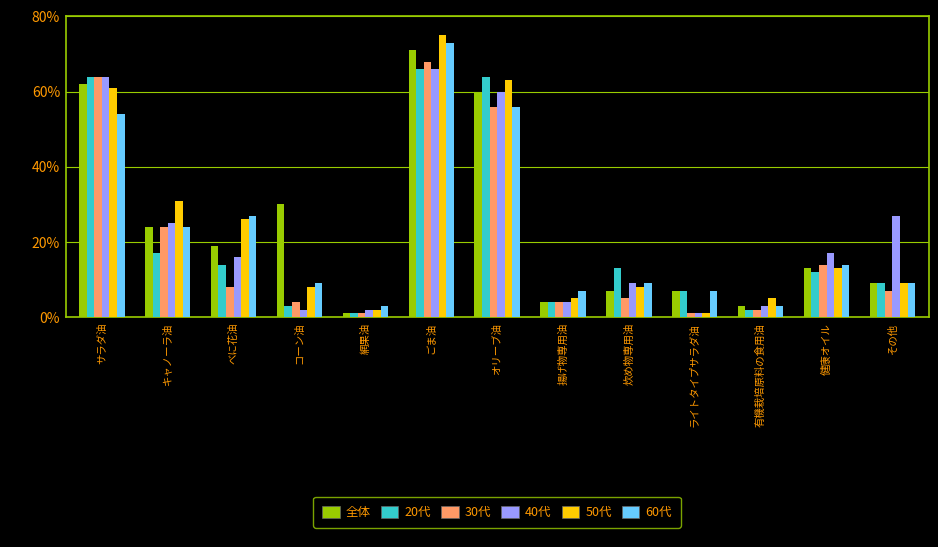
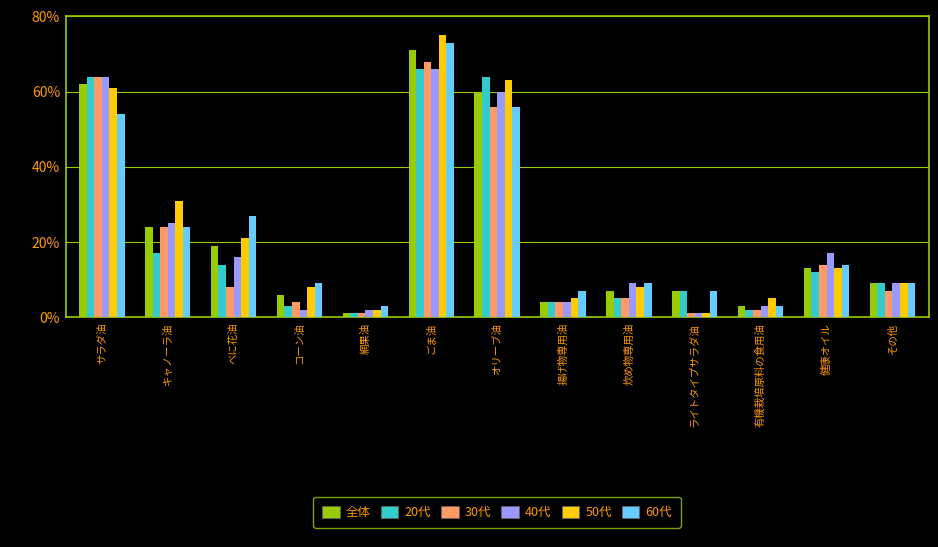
50代/べに花油: 26% -> 21%
全体/コーン油: 30% -> 6%
20代/炊め物専用油: 13% -> 5%
40代/その他: 27% -> 9%
